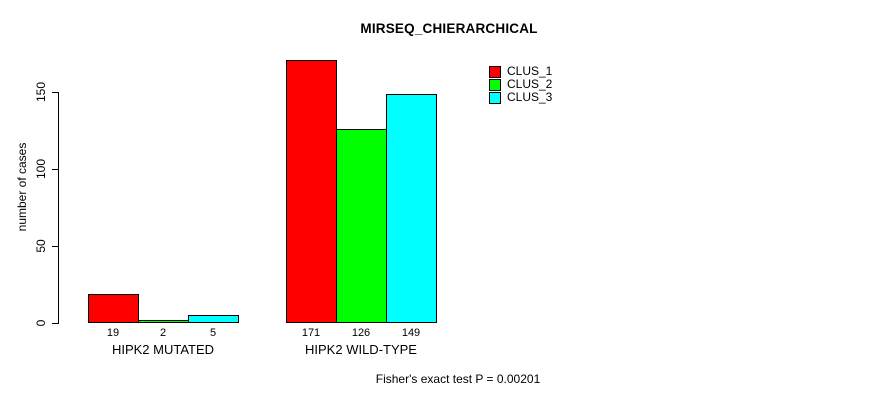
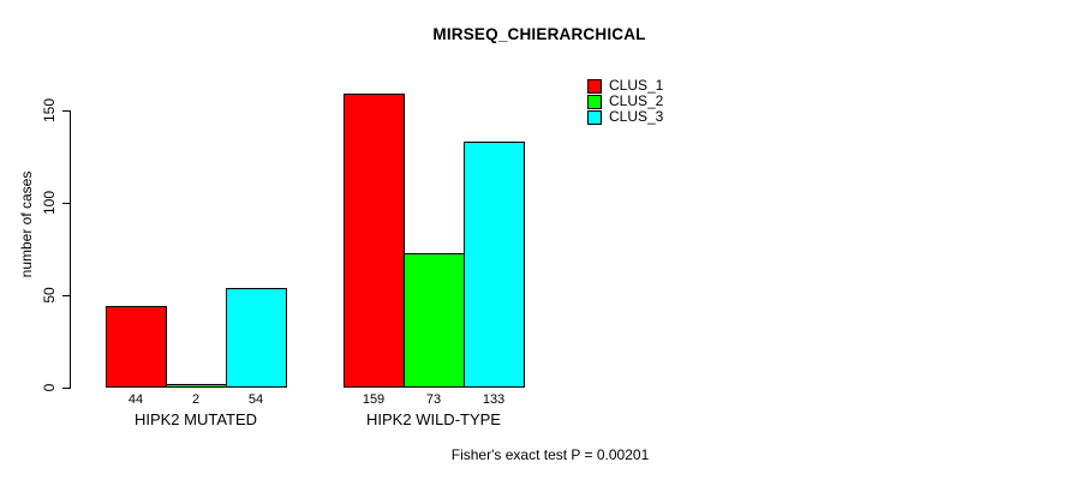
CLUS_1/HIPK2 MUTATED: 19 -> 44
CLUS_3/HIPK2 MUTATED: 5 -> 54
CLUS_1/HIPK2 WILD-TYPE: 171 -> 159
CLUS_2/HIPK2 WILD-TYPE: 126 -> 73
CLUS_3/HIPK2 WILD-TYPE: 149 -> 133
